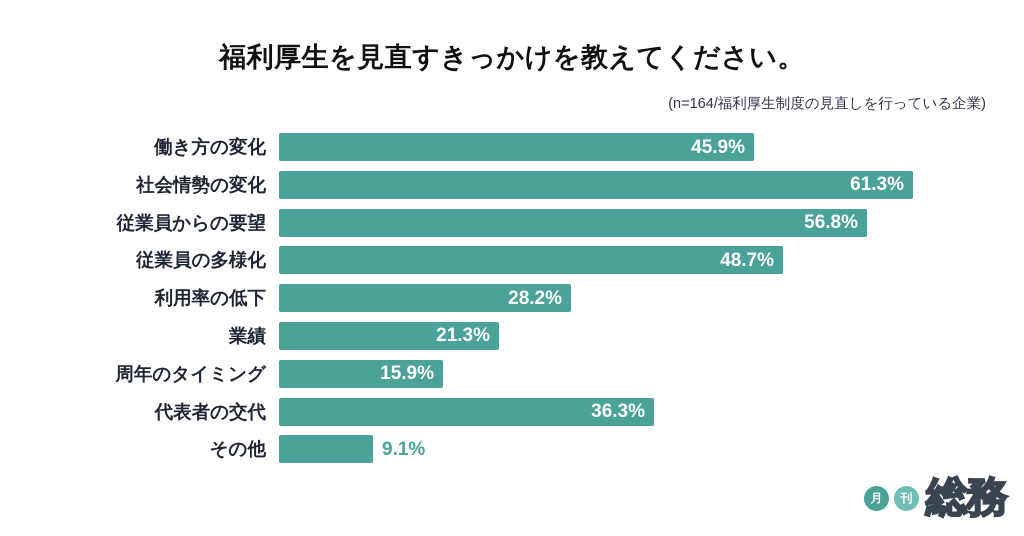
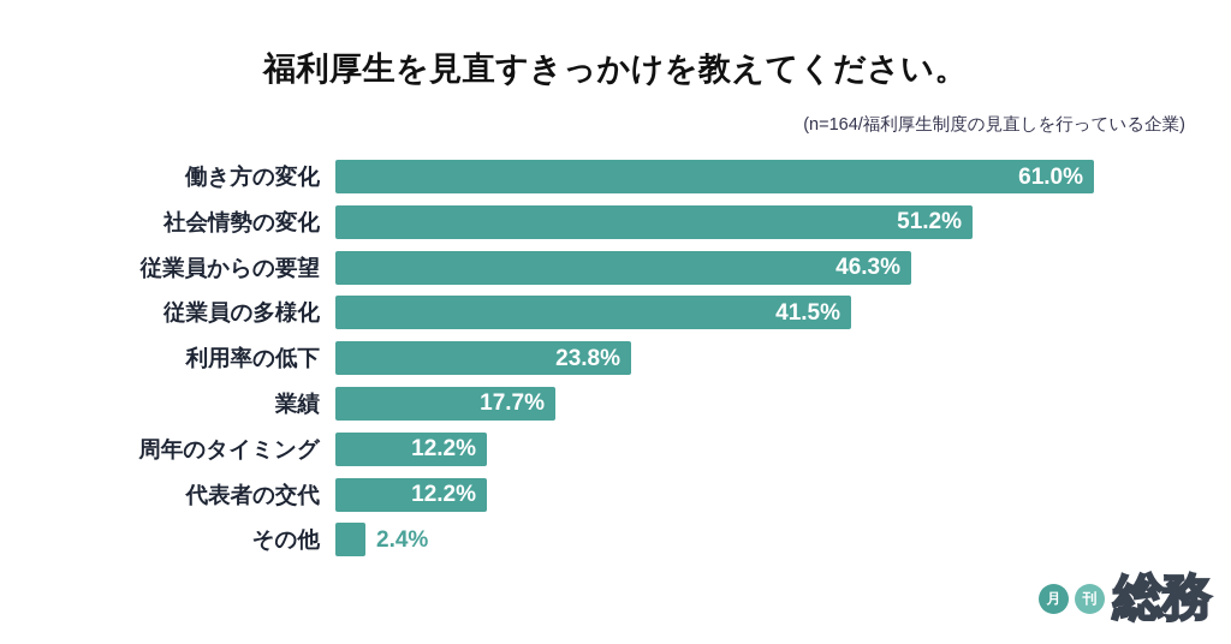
働き方の変化: 45.9% -> 61.0%
社会情勢の変化: 61.3% -> 51.2%
従業員からの要望: 56.8% -> 46.3%
従業員の多様化: 48.7% -> 41.5%
利用率の低下: 28.2% -> 23.8%
業績: 21.3% -> 17.7%
周年のタイミング: 15.9% -> 12.2%
代表者の交代: 36.3% -> 12.2%
その他: 9.1% -> 2.4%
